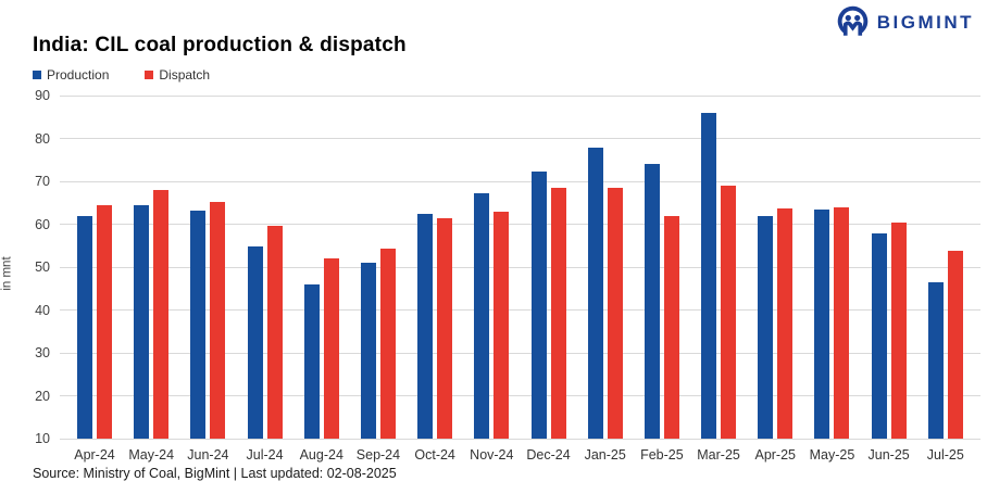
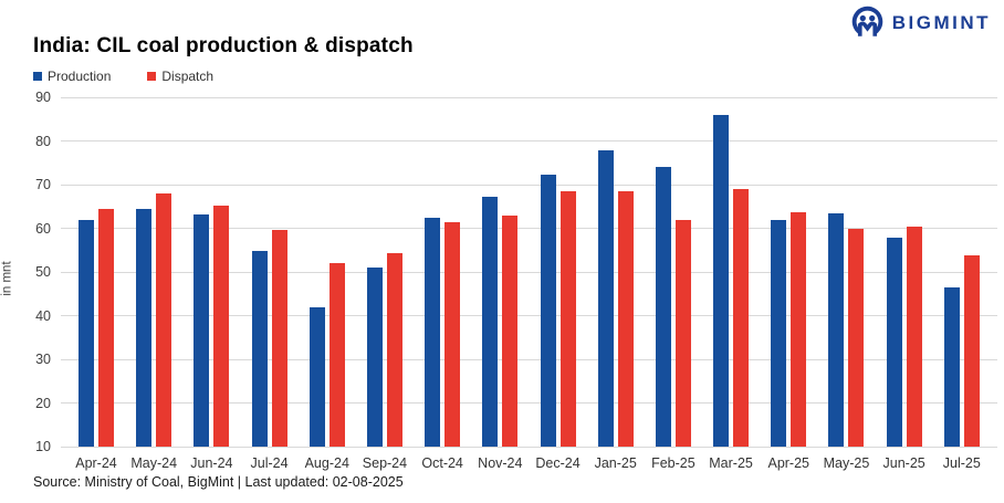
Production/Aug-24: 46 -> 42
Dispatch/May-25: 64 -> 60
